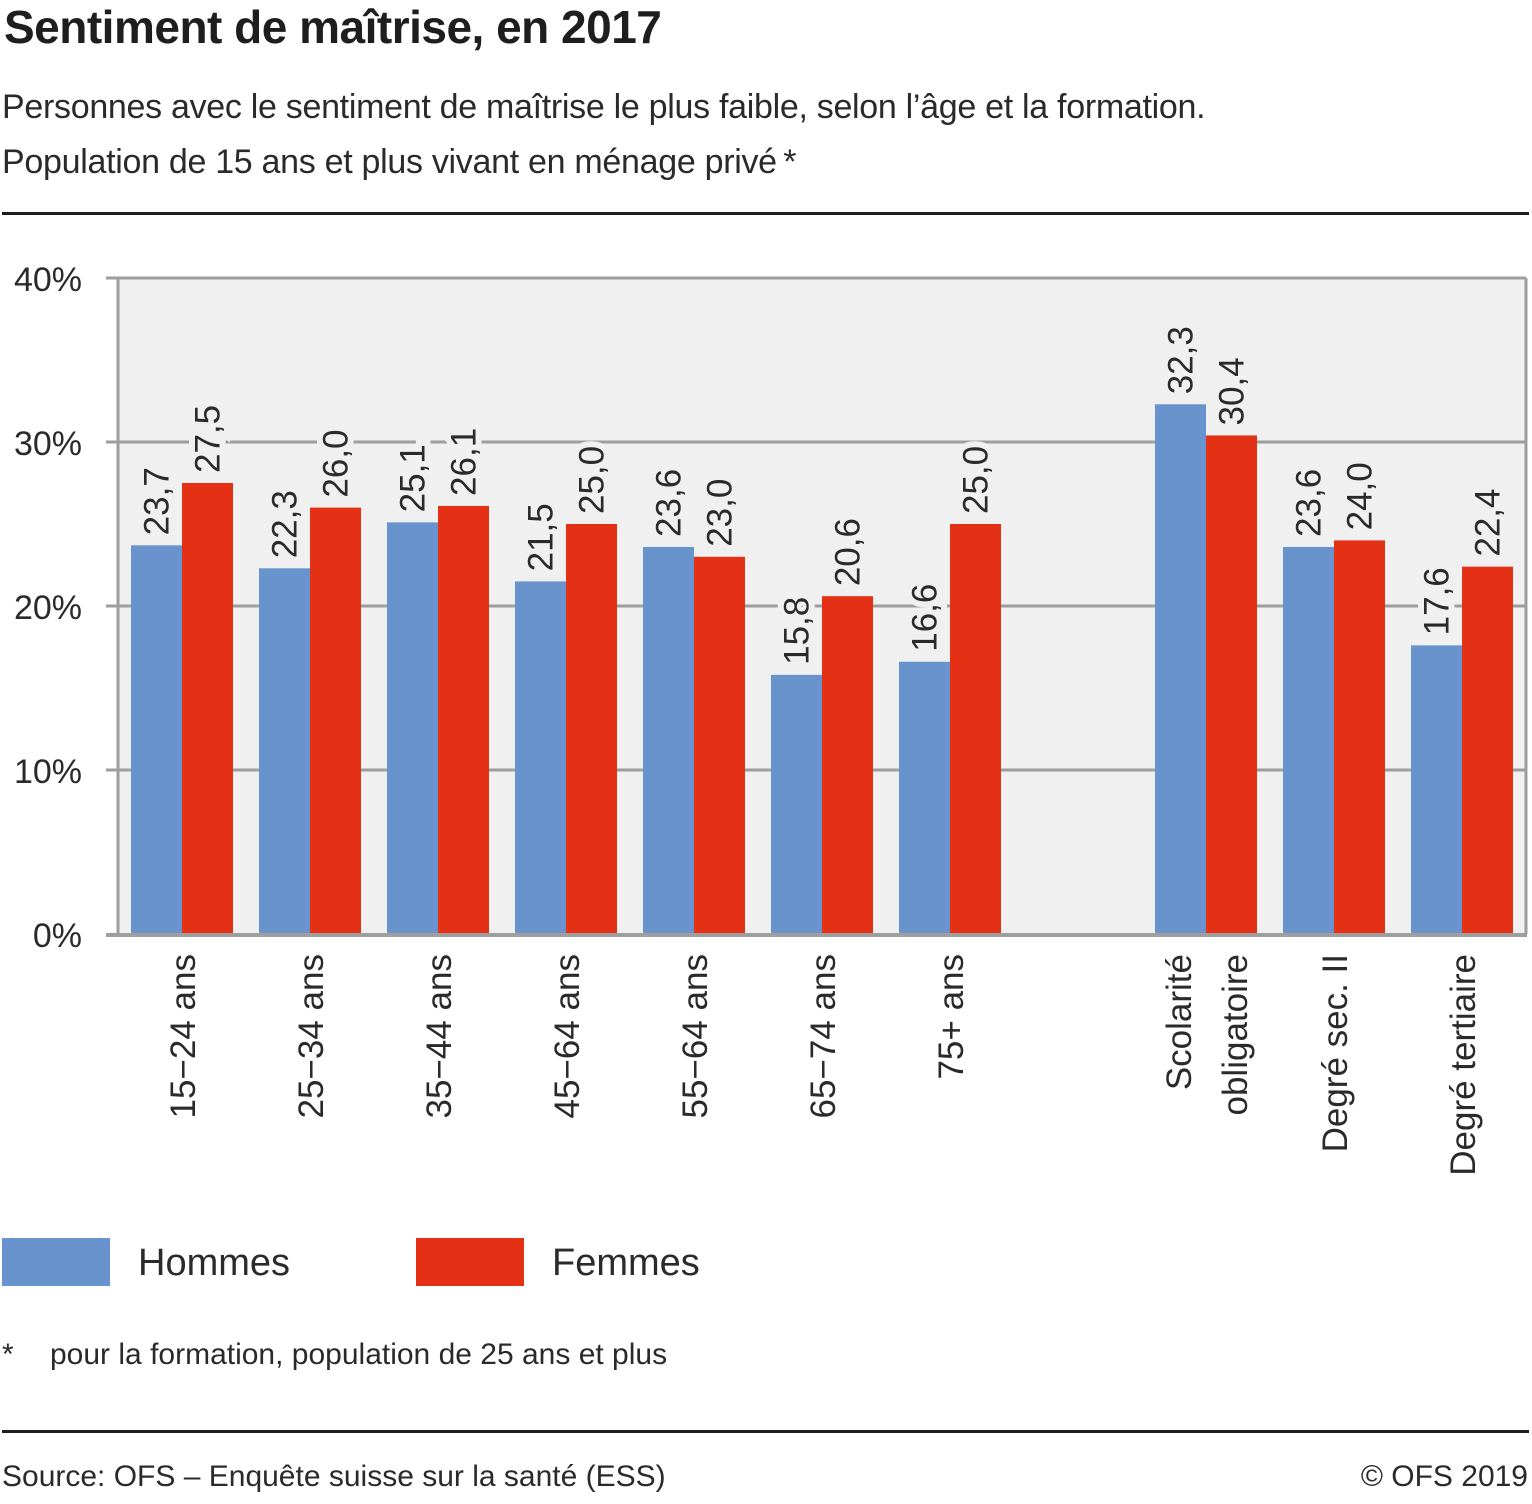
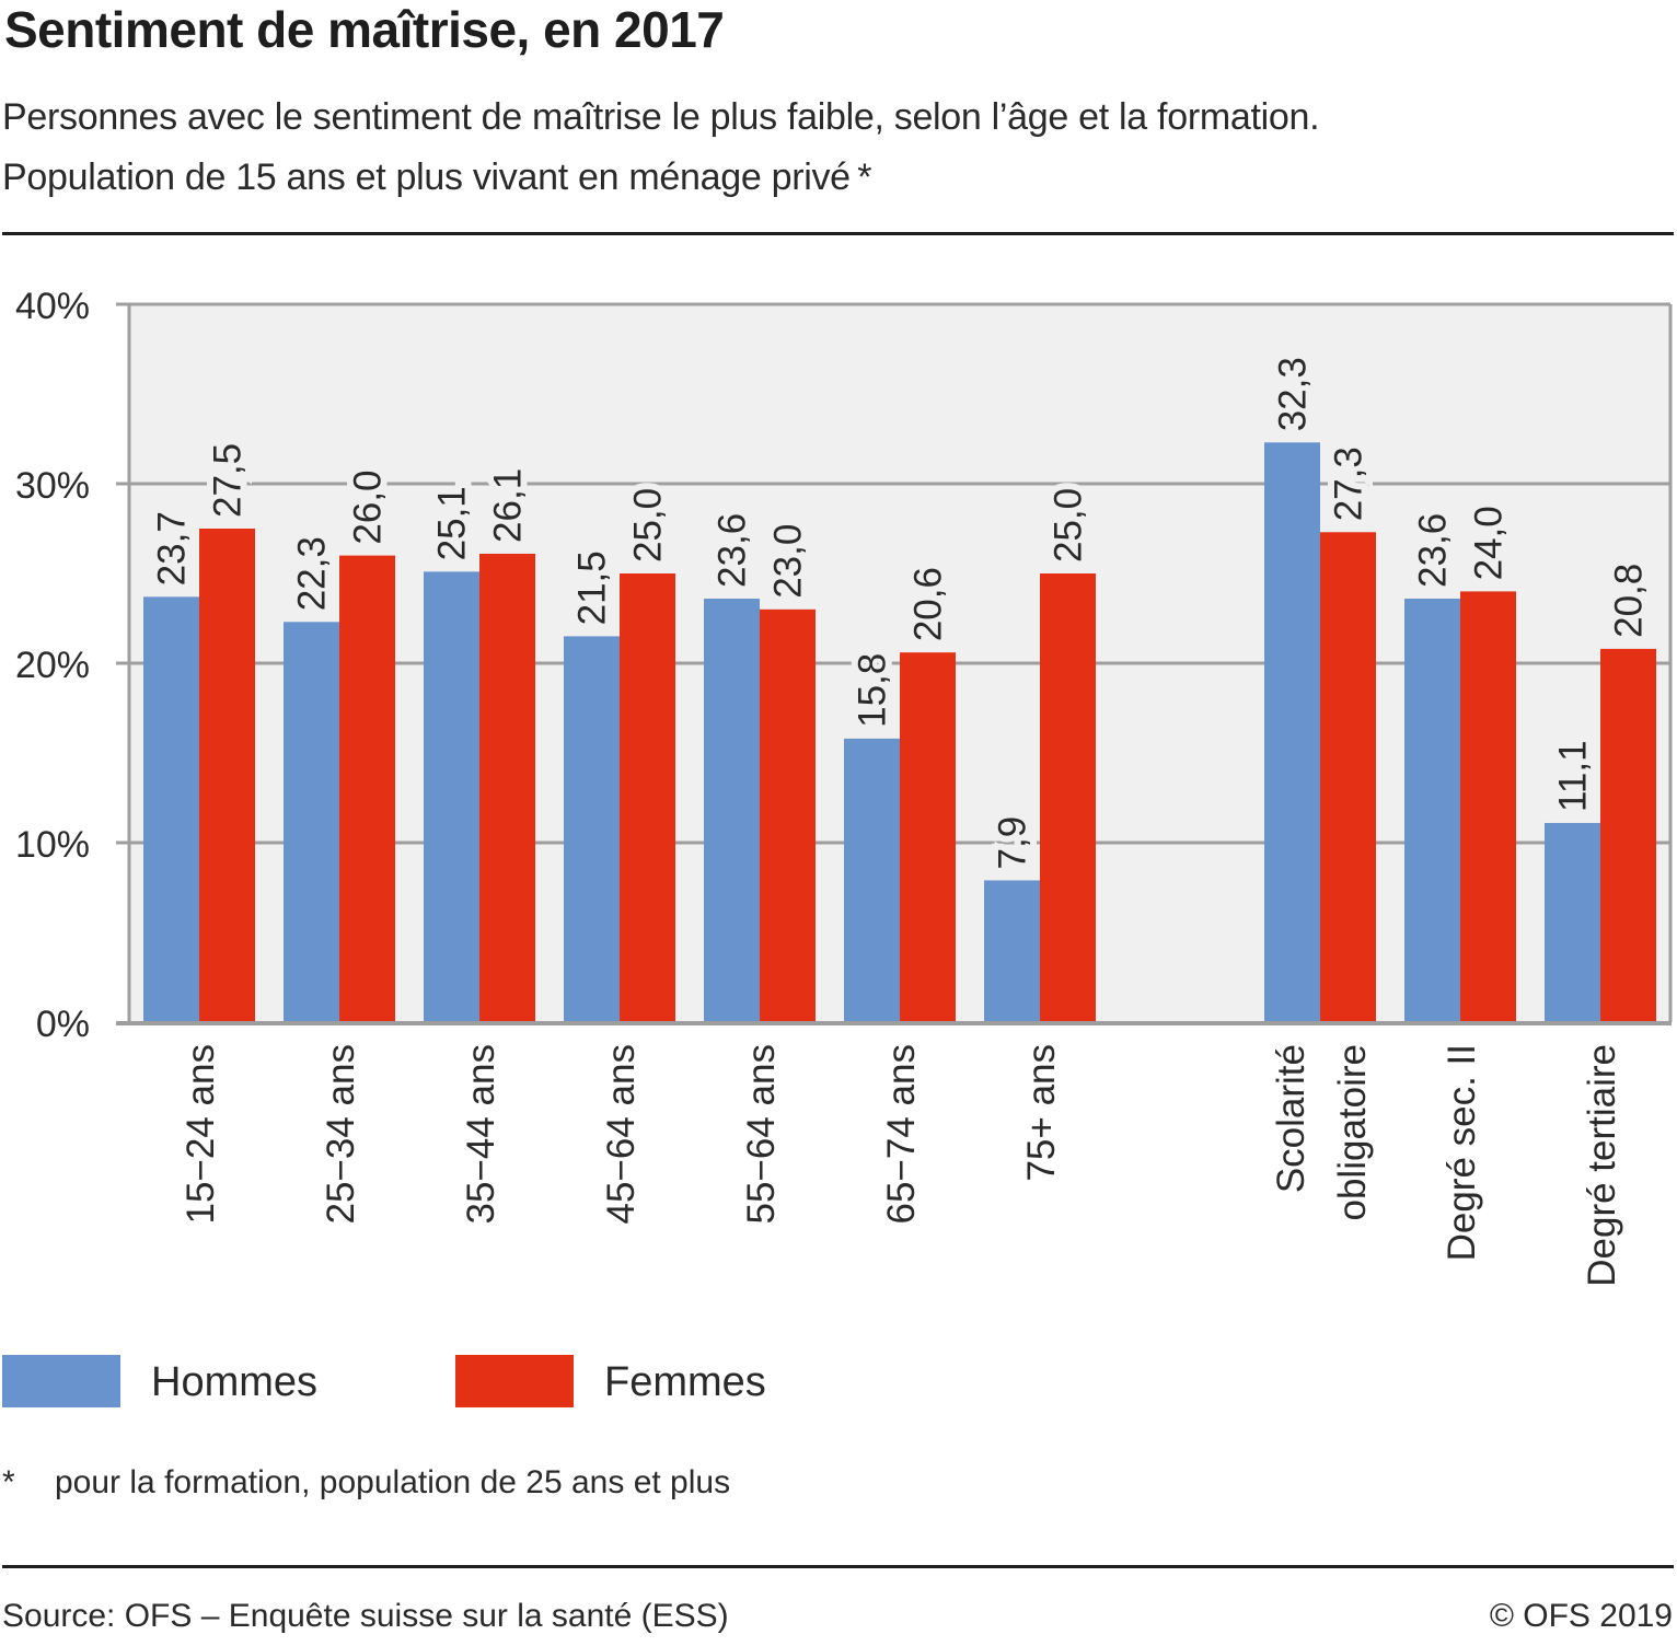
Hommes/75+ ans: 16,6 -> 7,9
Femmes/Scolarité obligatoire: 30,4 -> 27,3
Hommes/Degré tertiaire: 17,6 -> 11,1
Femmes/Degré tertiaire: 22,4 -> 20,8
